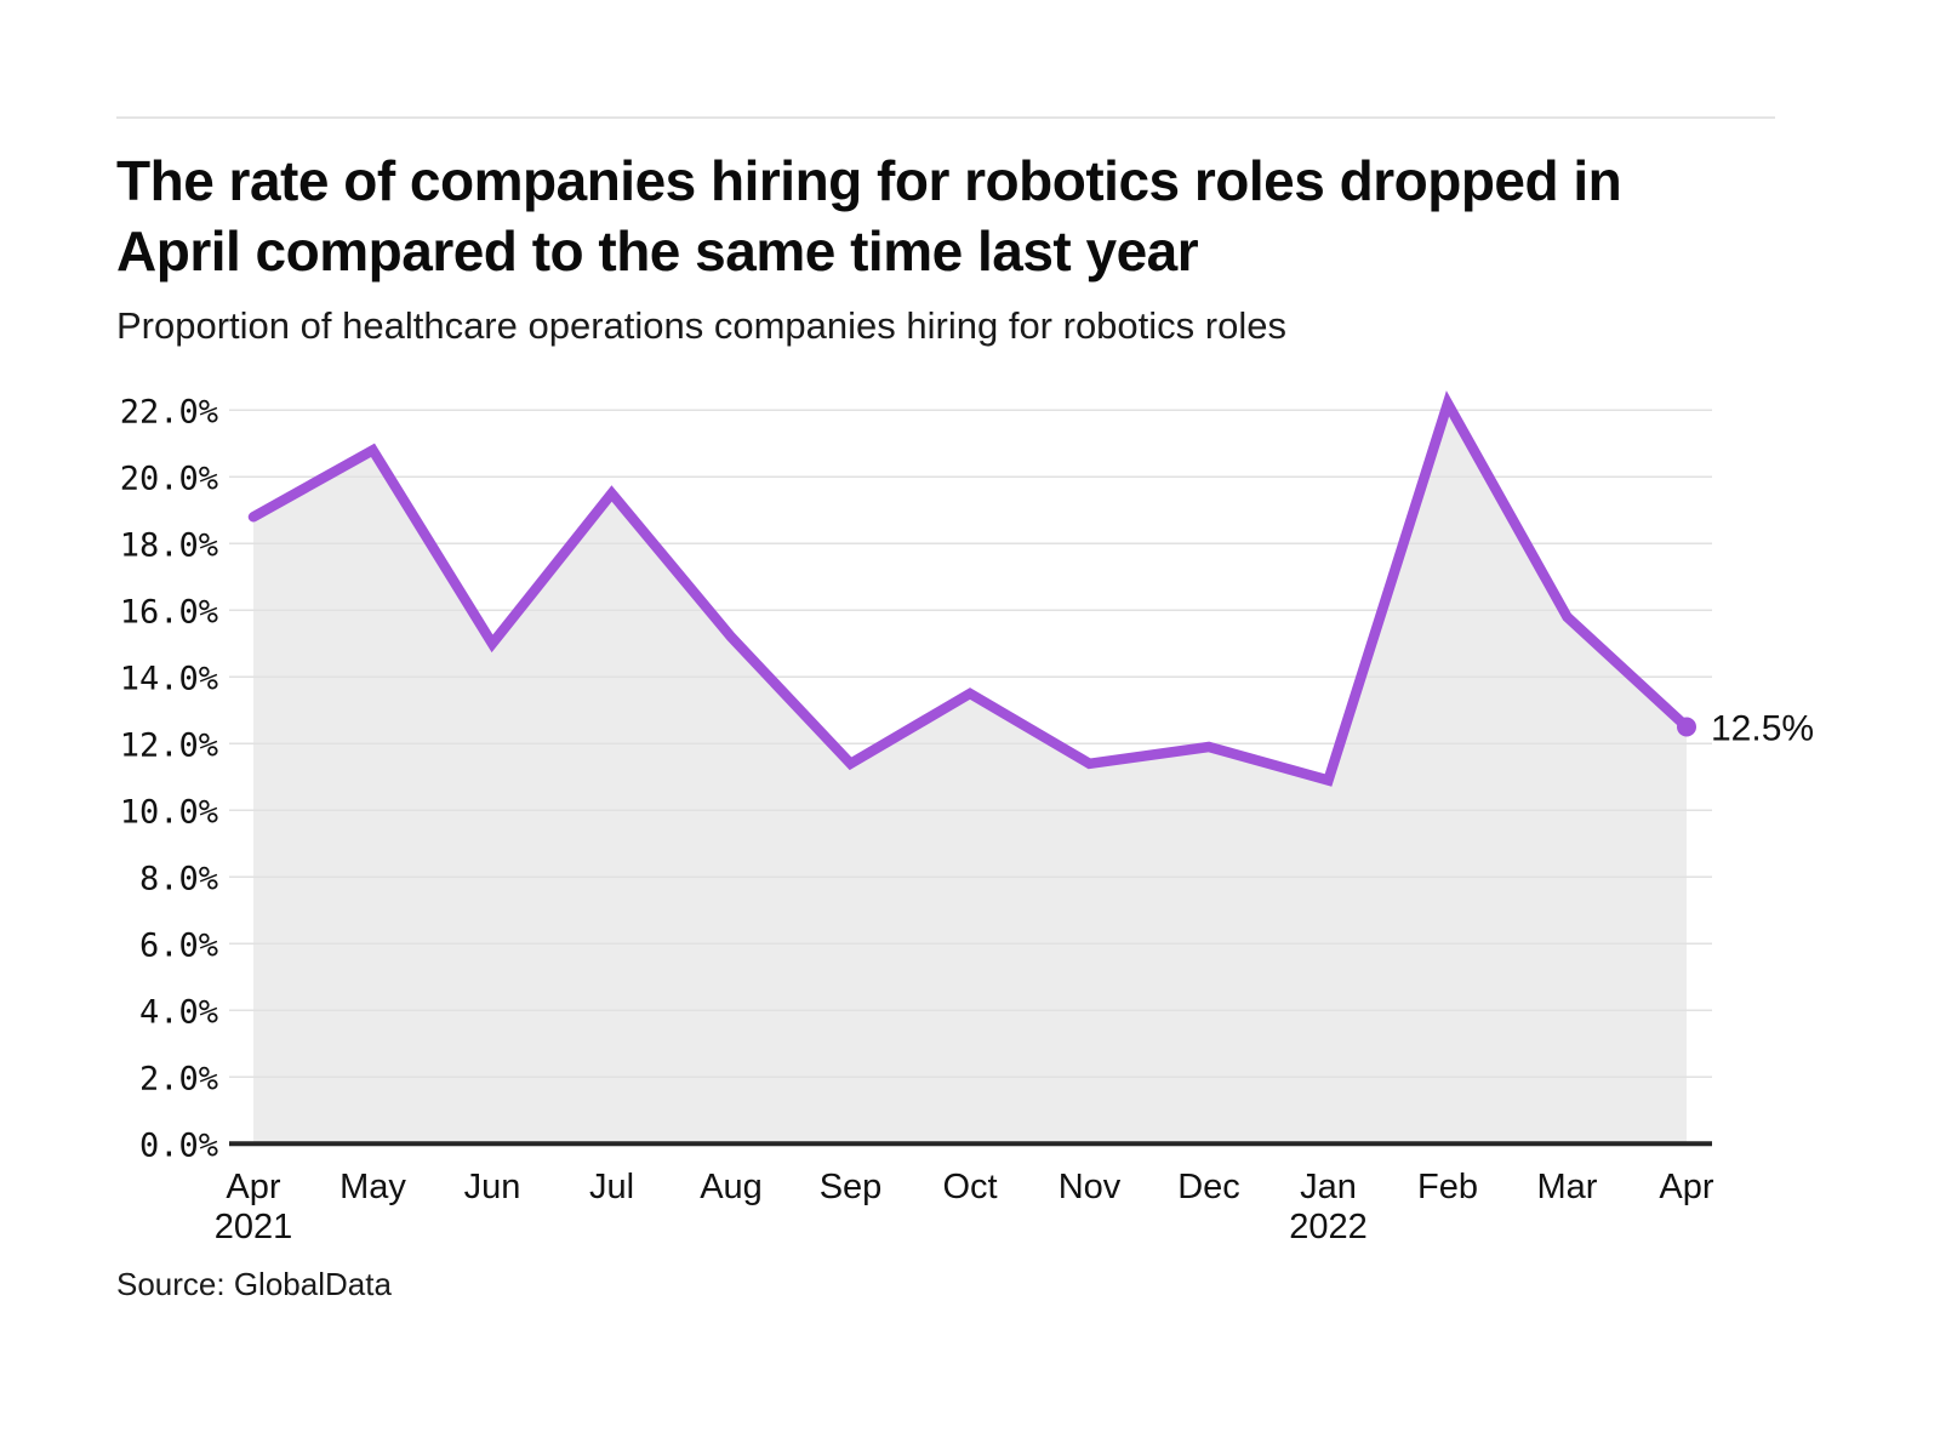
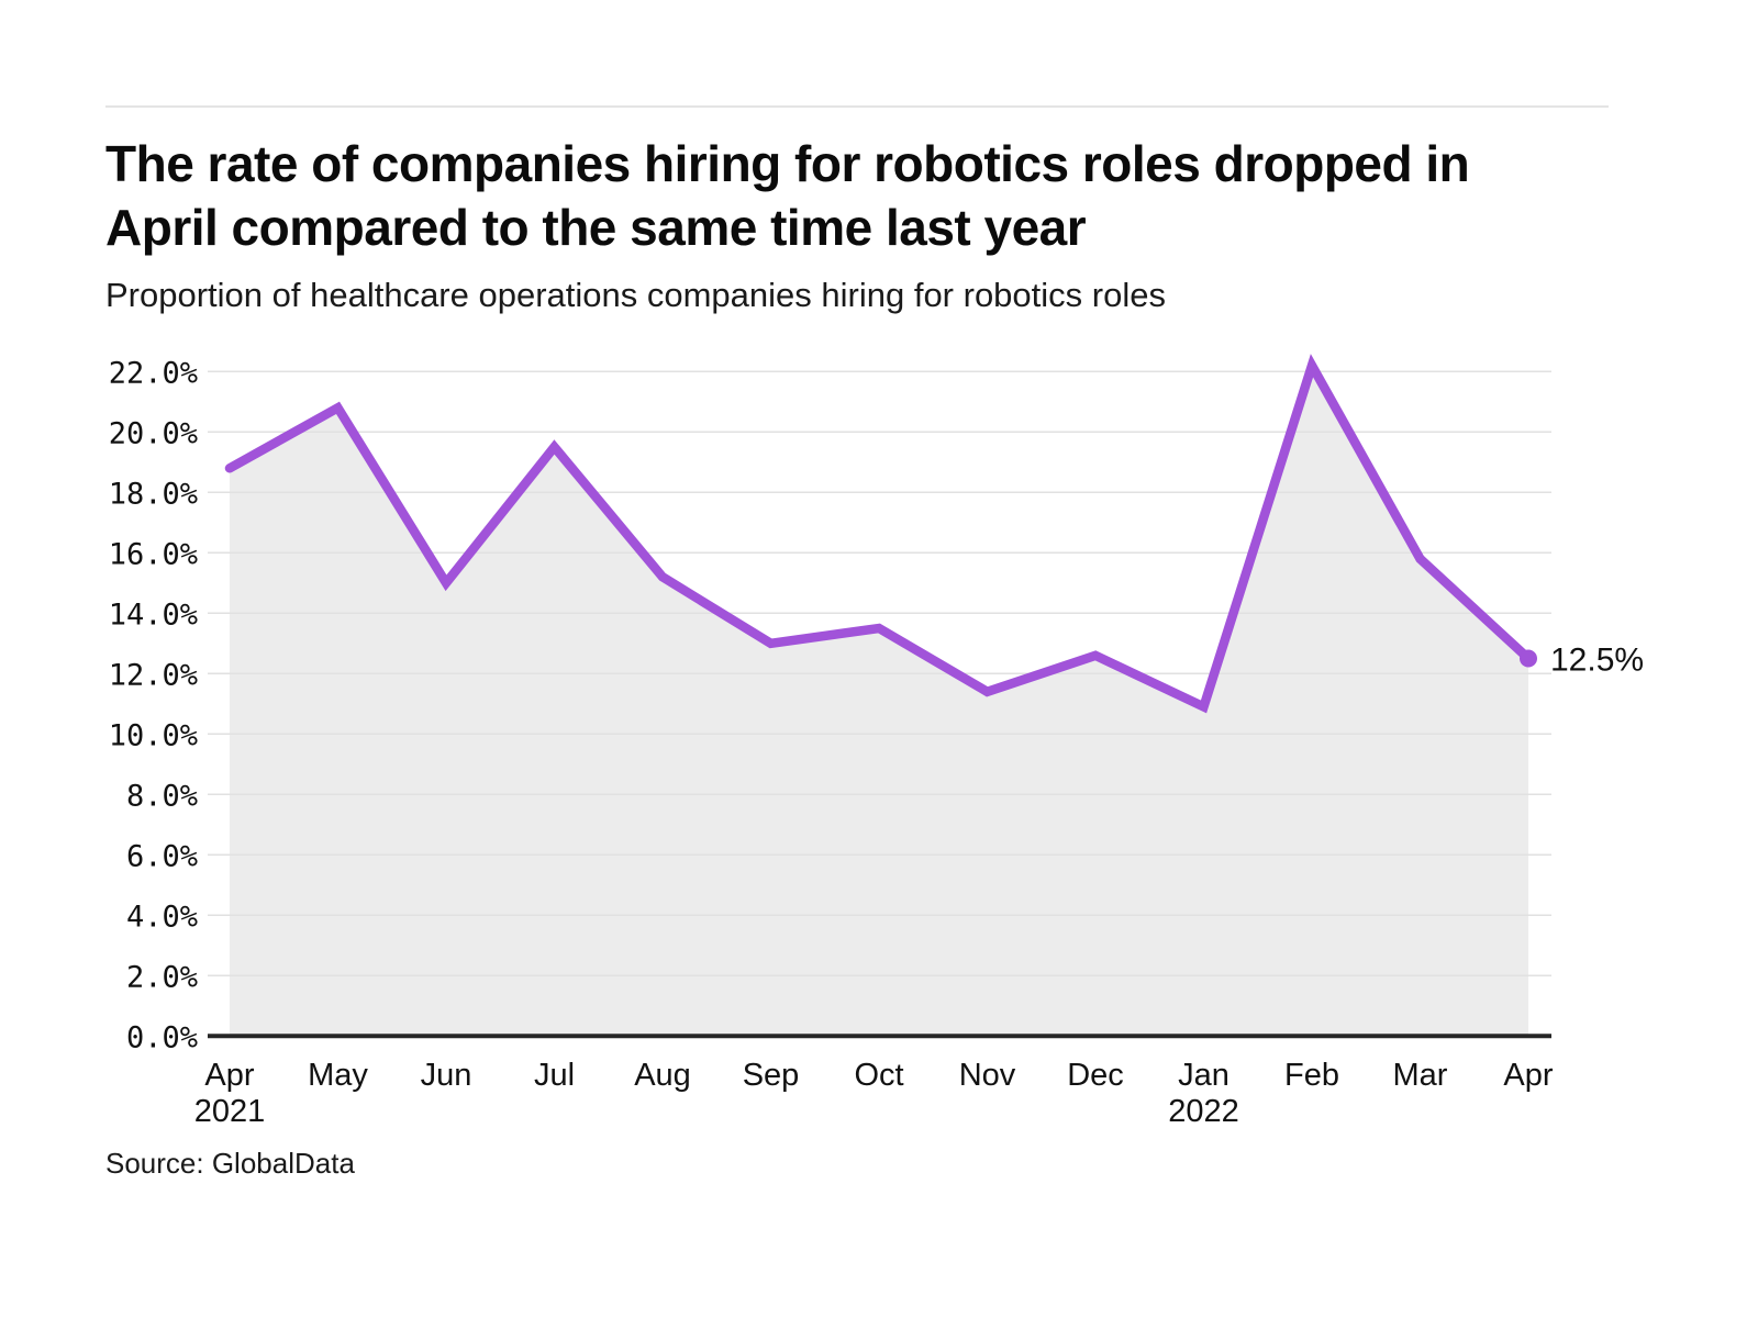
Sep: 11.4% -> 13.0%
Dec: 11.9% -> 12.6%
